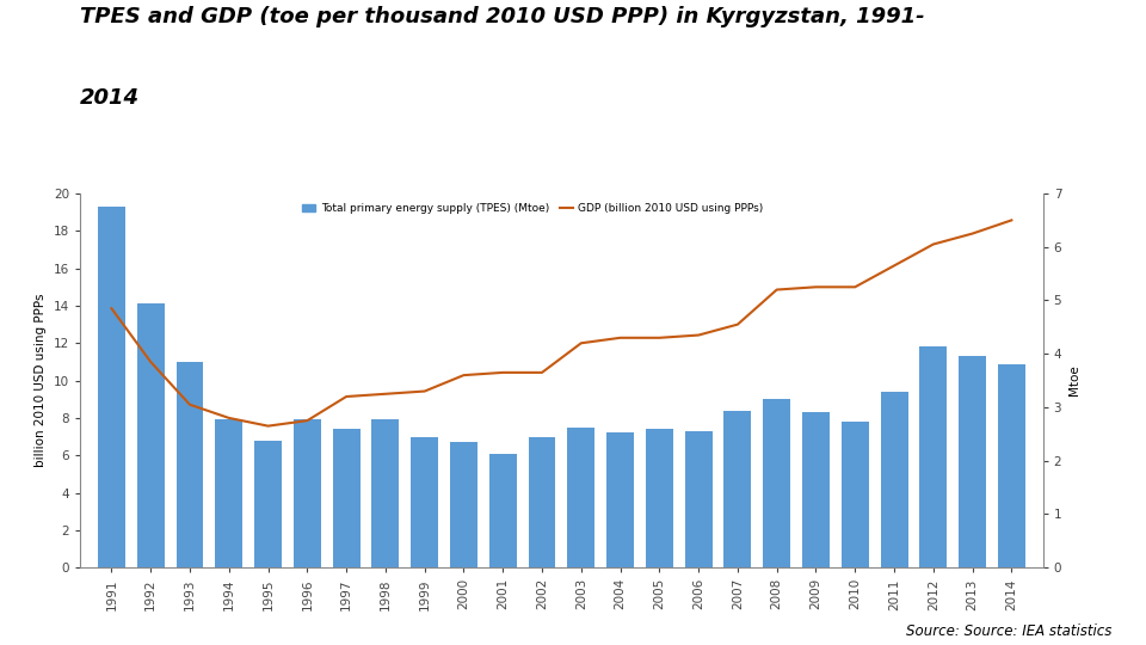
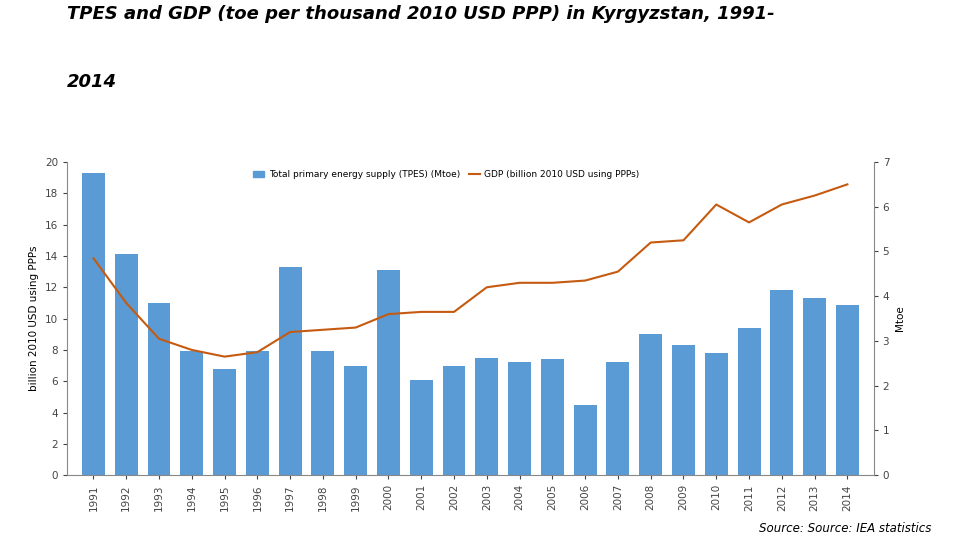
Total primary energy supply (TPES) (Mtoe)/1997: 7.4 -> 13.3
Total primary energy supply (TPES) (Mtoe)/2000: 6.7 -> 13.1
Total primary energy supply (TPES) (Mtoe)/2006: 7.3 -> 4.5
Total primary energy supply (TPES) (Mtoe)/2007: 8.4 -> 7.2
GDP (billion 2010 USD using PPPs)/2010: 5.25 -> 6.05
